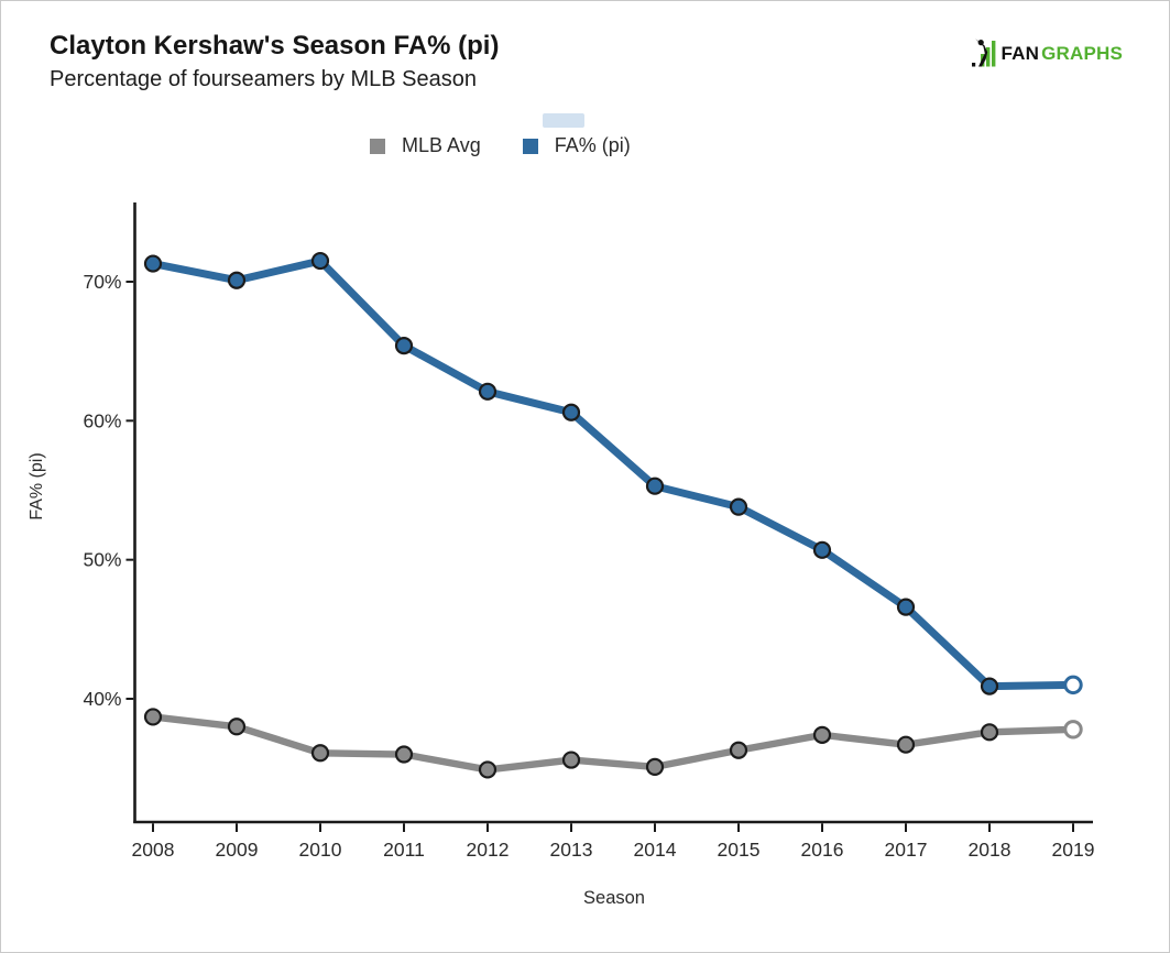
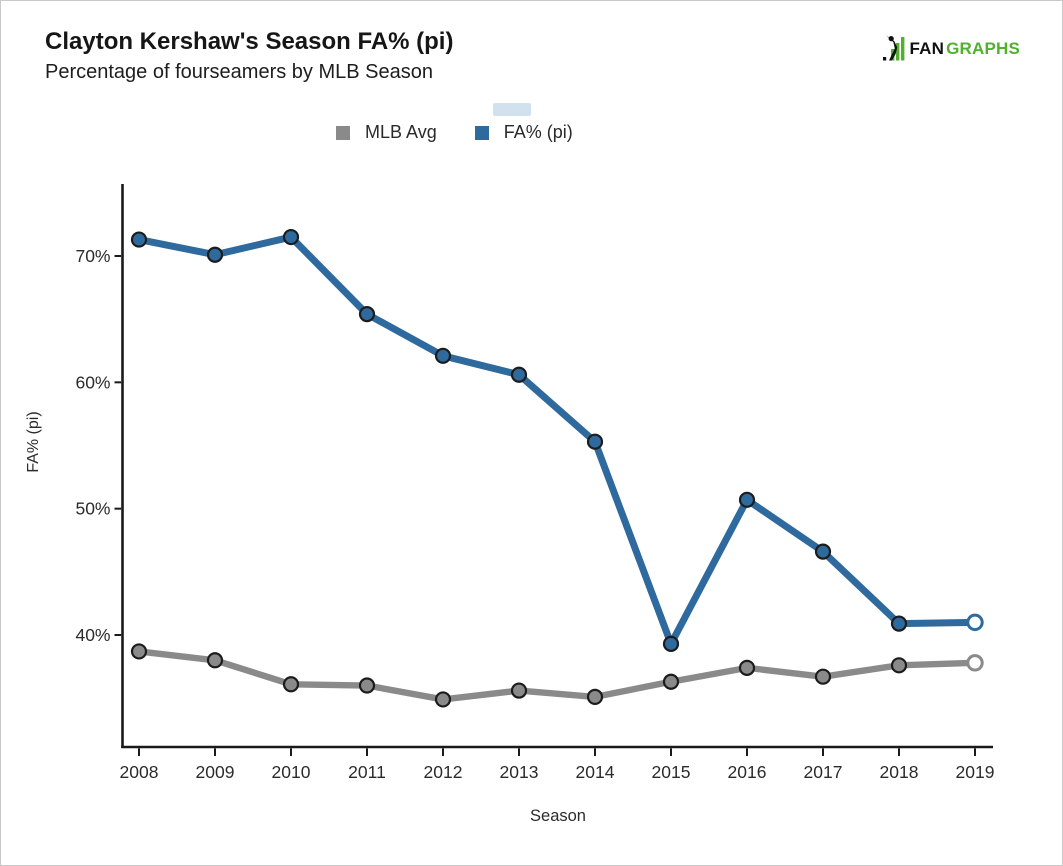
FA% (pi)/2015: 53.8% -> 39.3%
